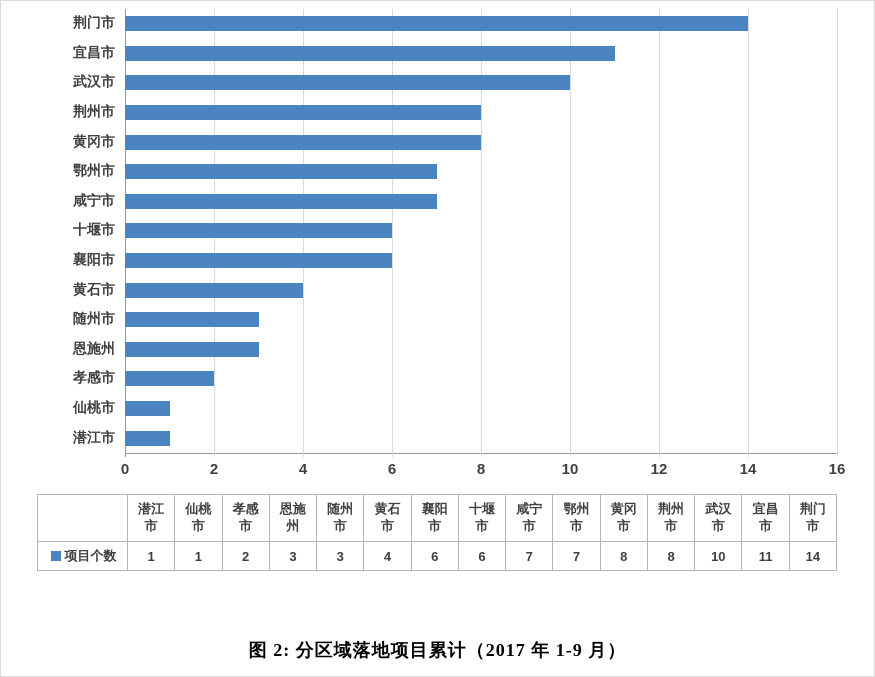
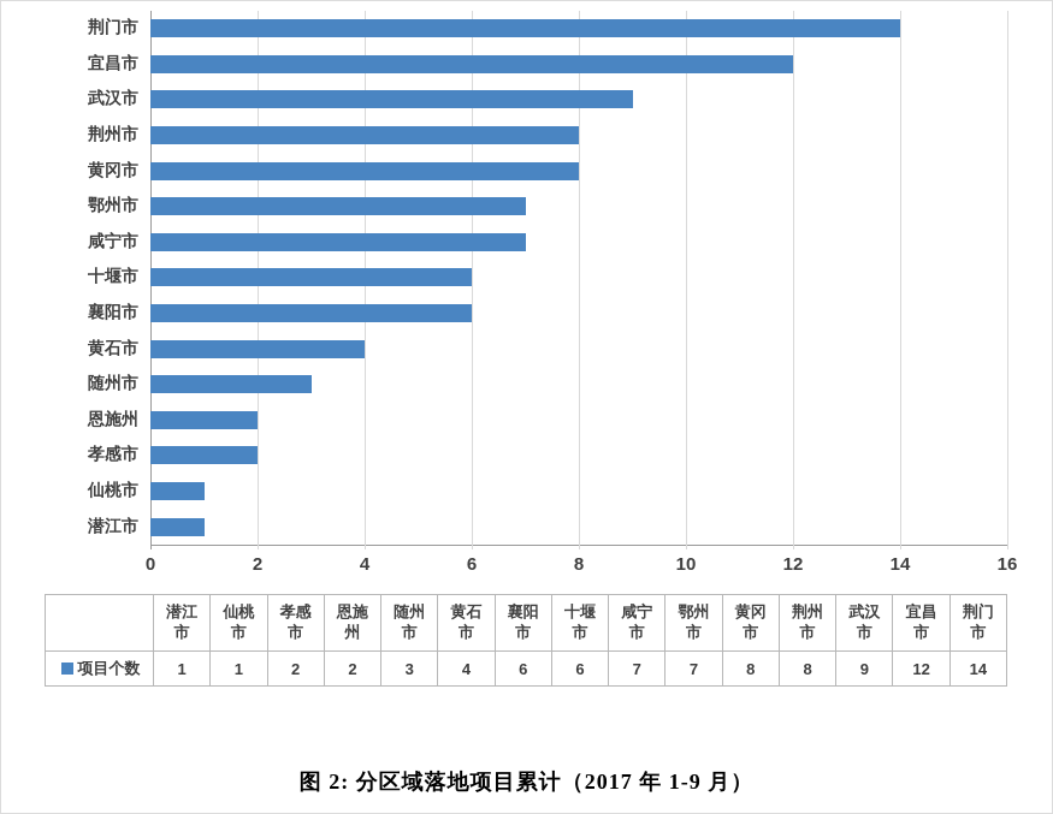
恩施州: 3 -> 2
武汉市: 10 -> 9
宜昌市: 11 -> 12
